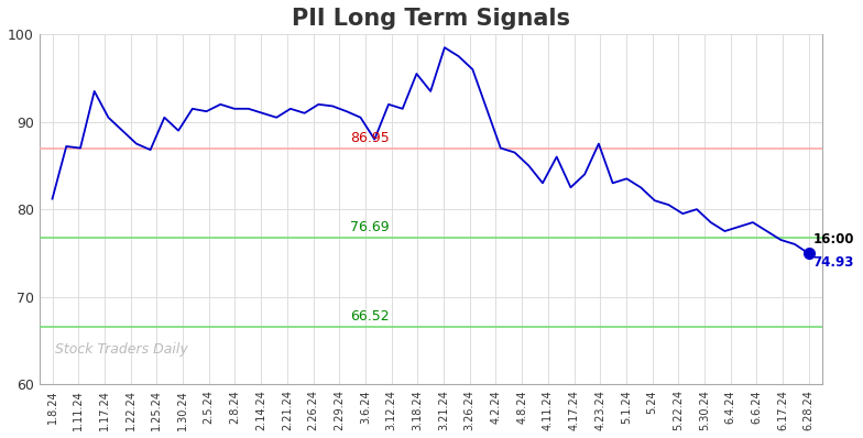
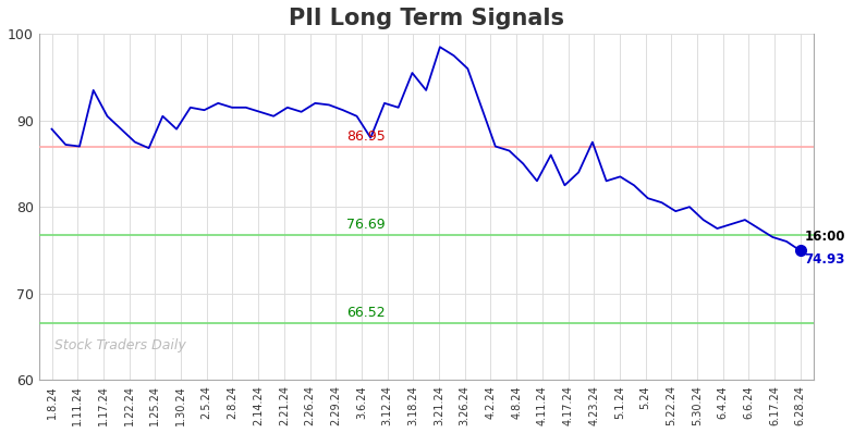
1.8.24: 81.2 -> 89.0
